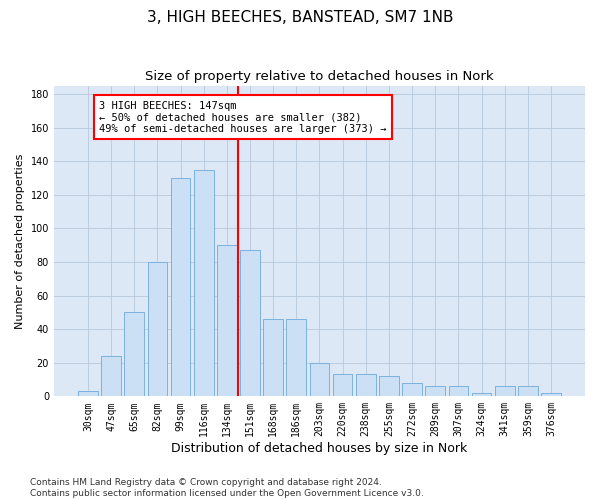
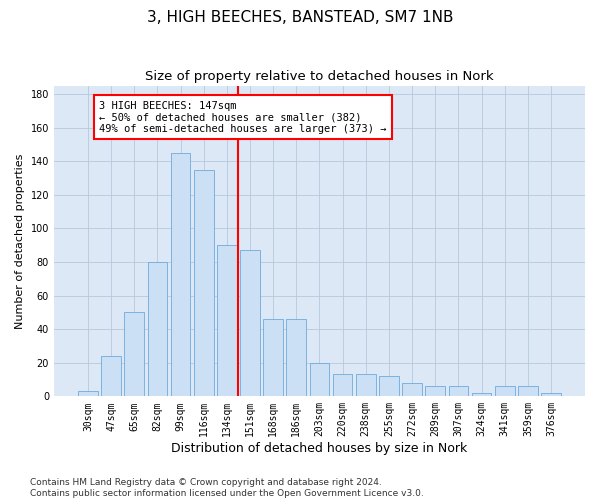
99sqm: 130 -> 145
